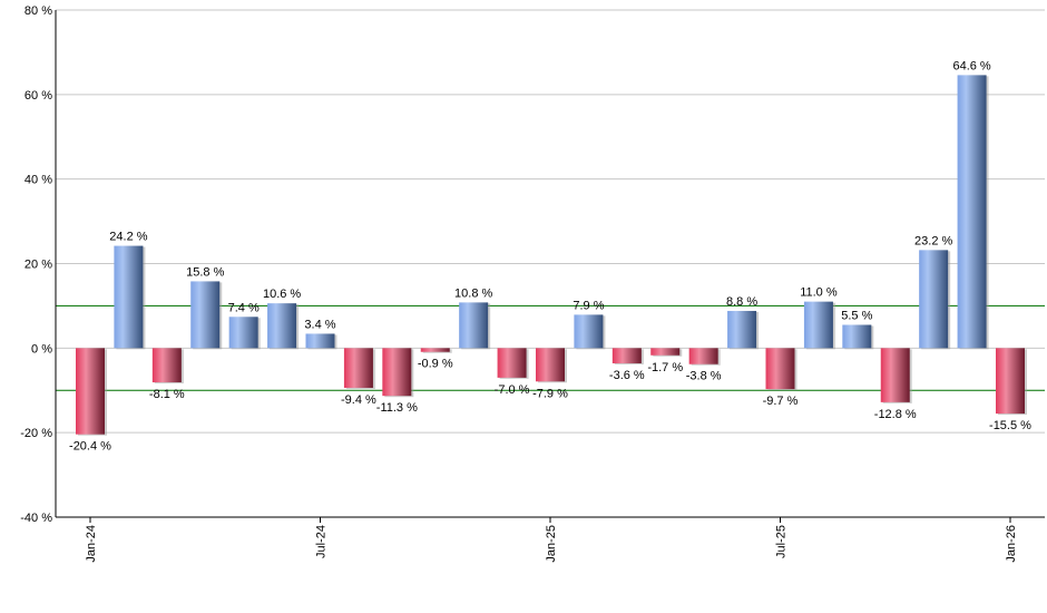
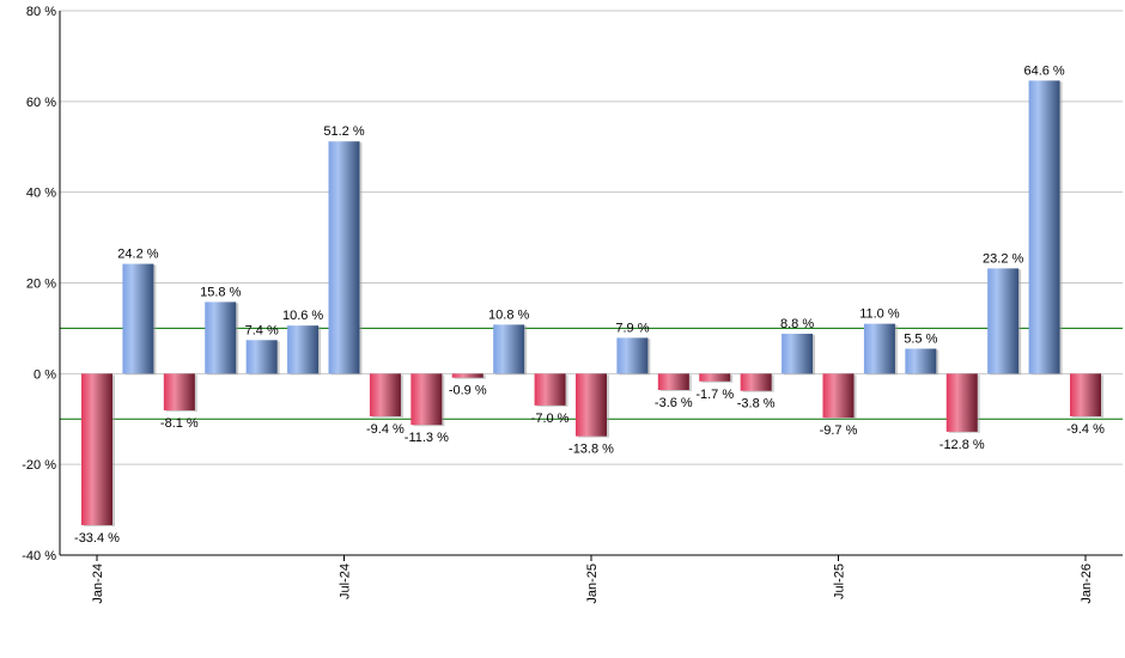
Jan-24: -20.4 -> -33.4
Jul-24: 3.4 -> 51.2
Jan-25: -7.9 -> -13.8
Jan-26: -15.5 -> -9.4
